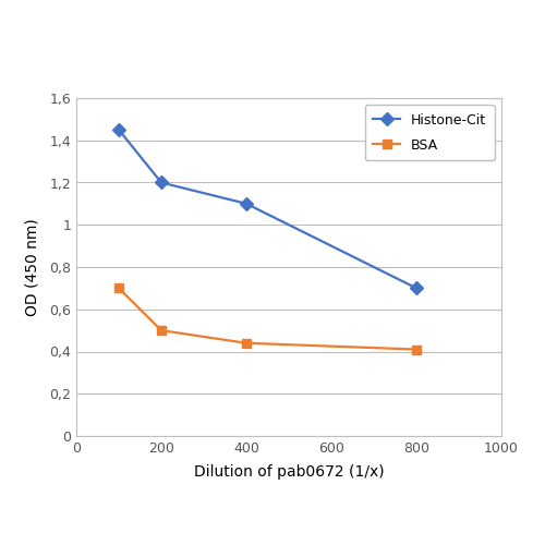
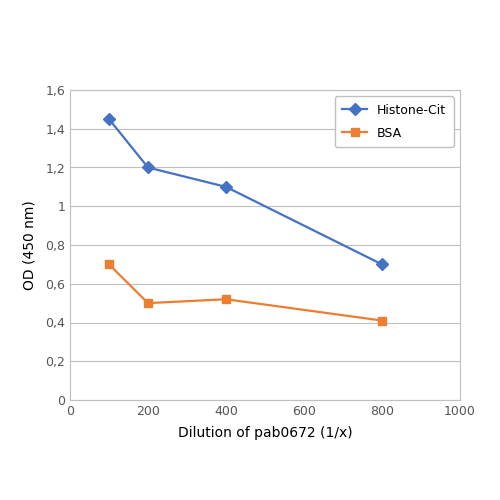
BSA/400: 0,44 -> 0,52
